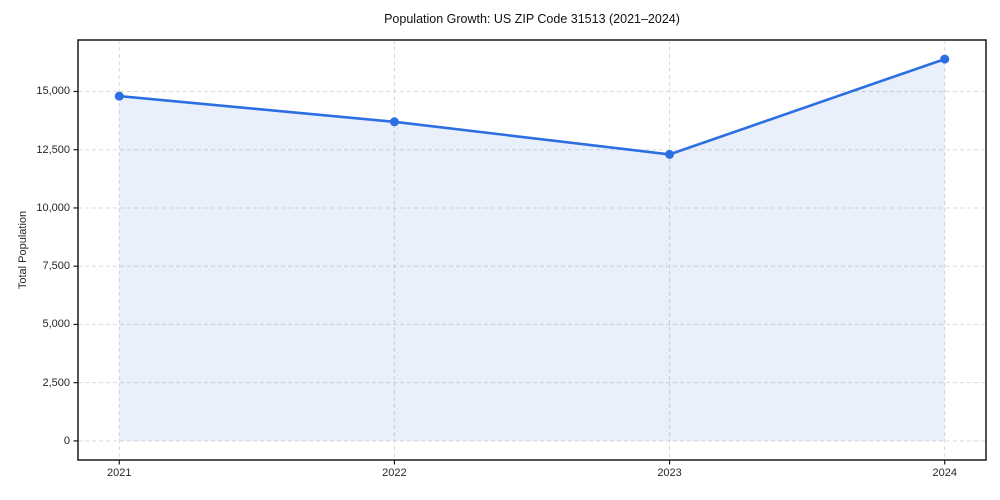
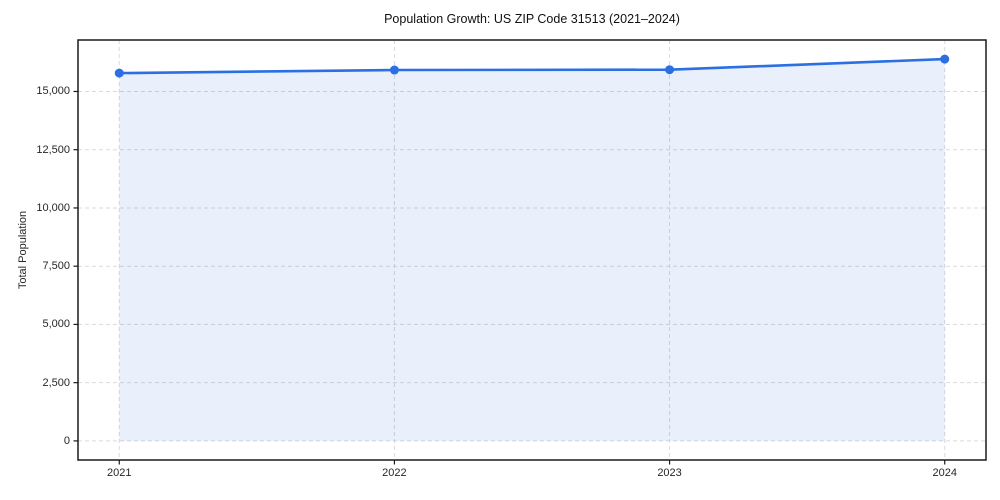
2021: 14800 -> 15800
2022: 13700 -> 15900
2023: 12300 -> 15900
